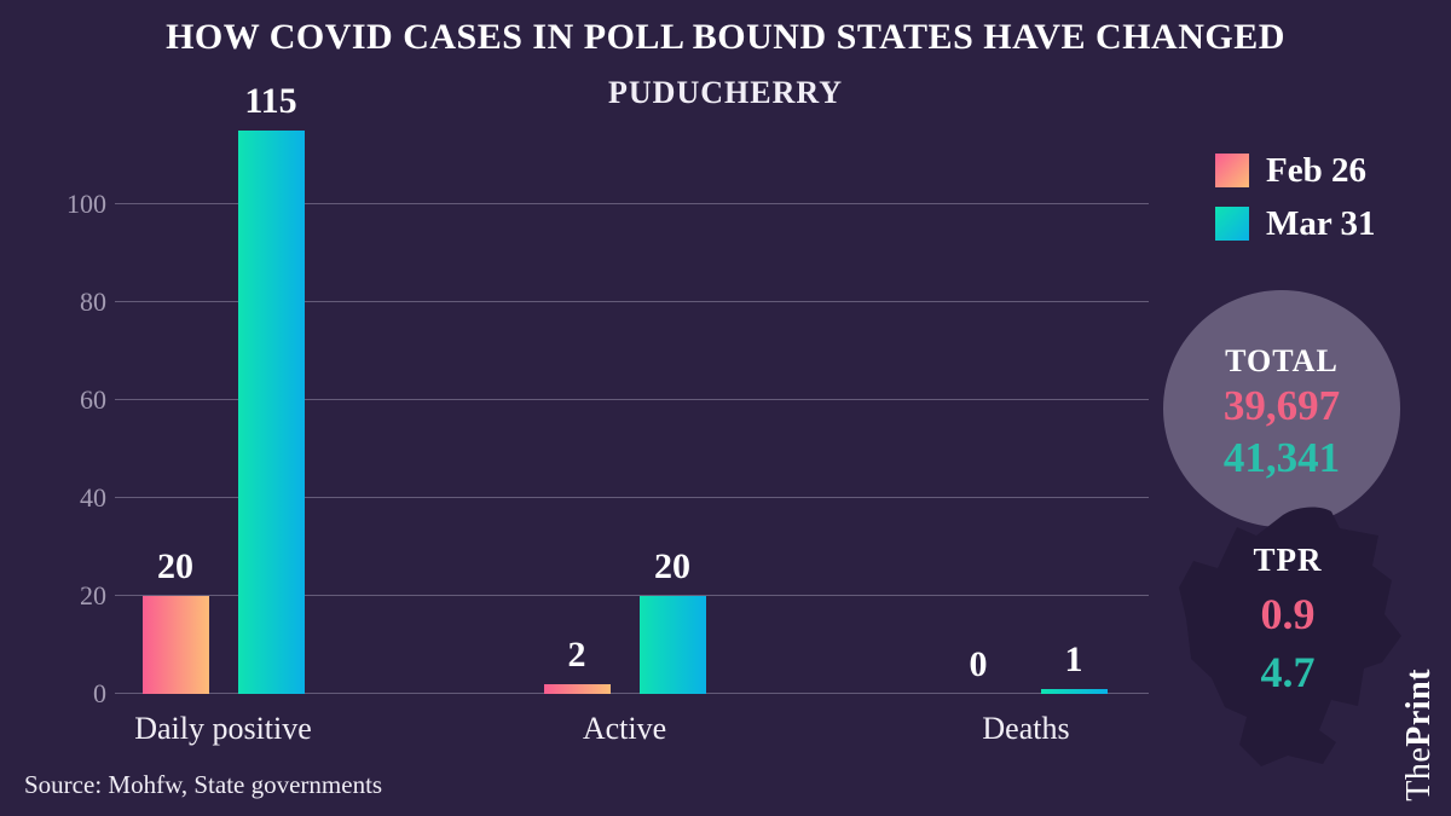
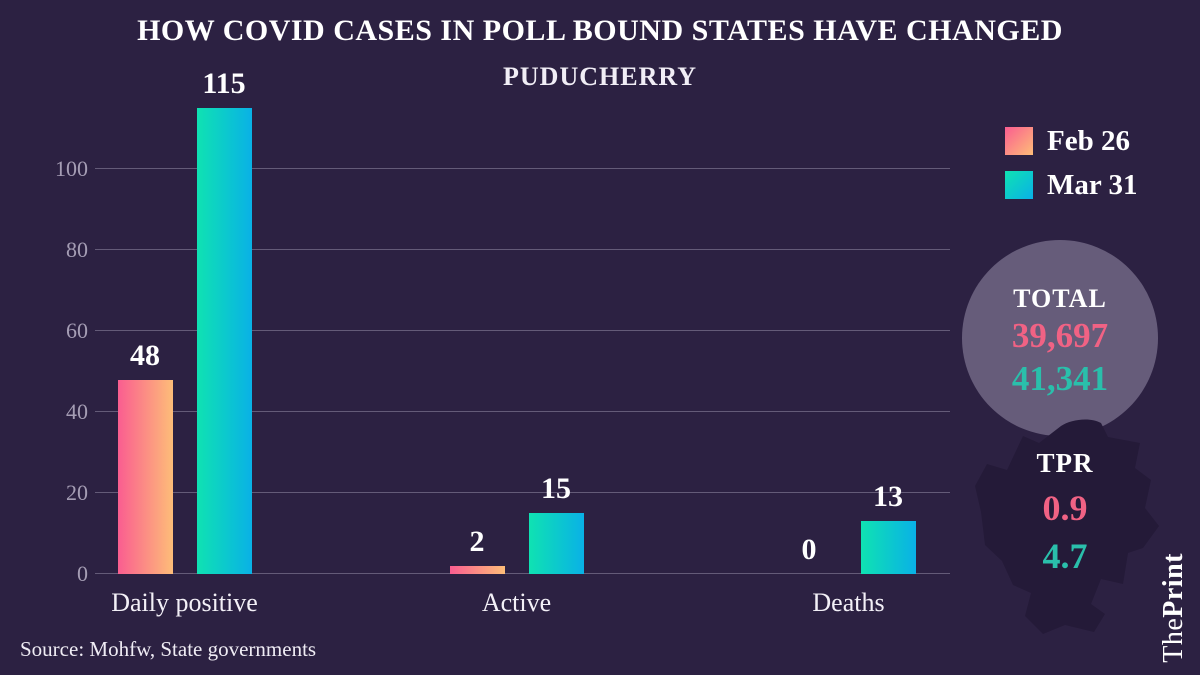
Feb 26/Daily positive: 20 -> 48
Mar 31/Active: 20 -> 15
Mar 31/Deaths: 1 -> 13
